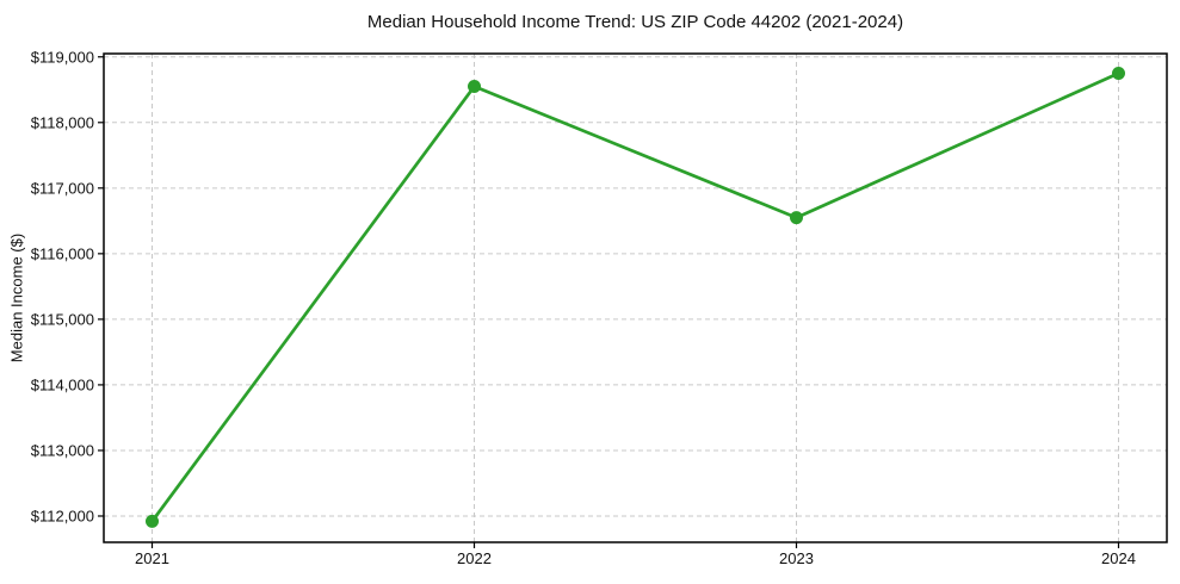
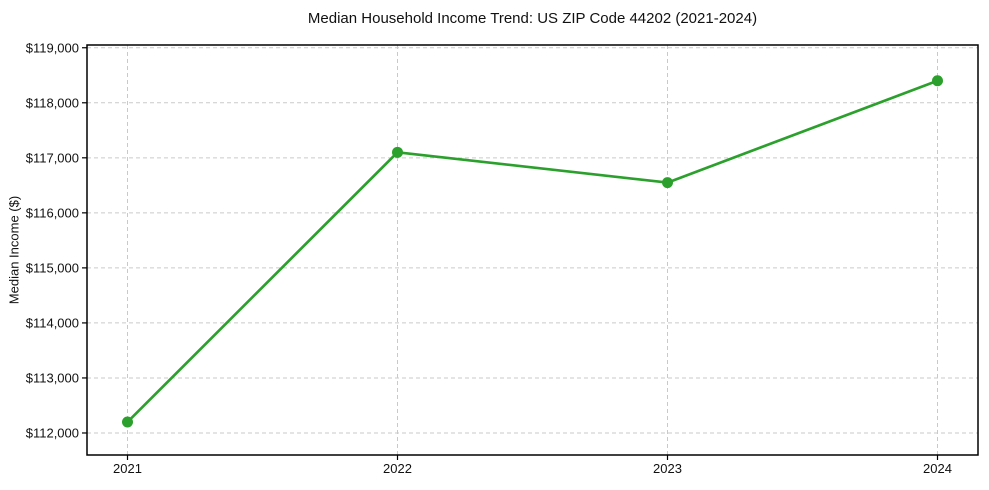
2021: $111900 -> $112200
2022: $118600 -> $117100
2024: $118800 -> $118400
